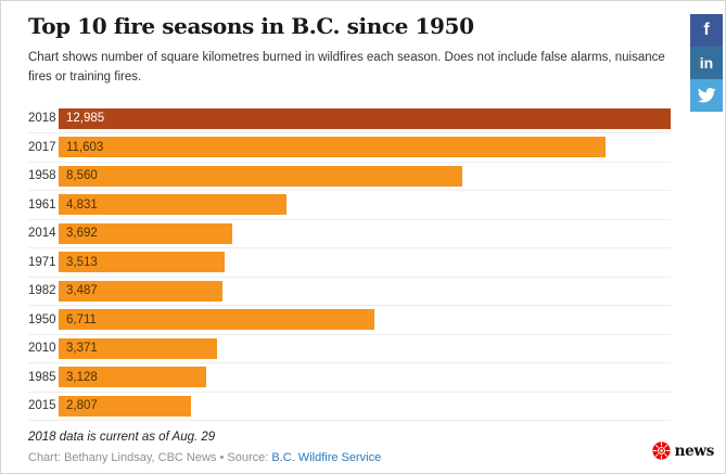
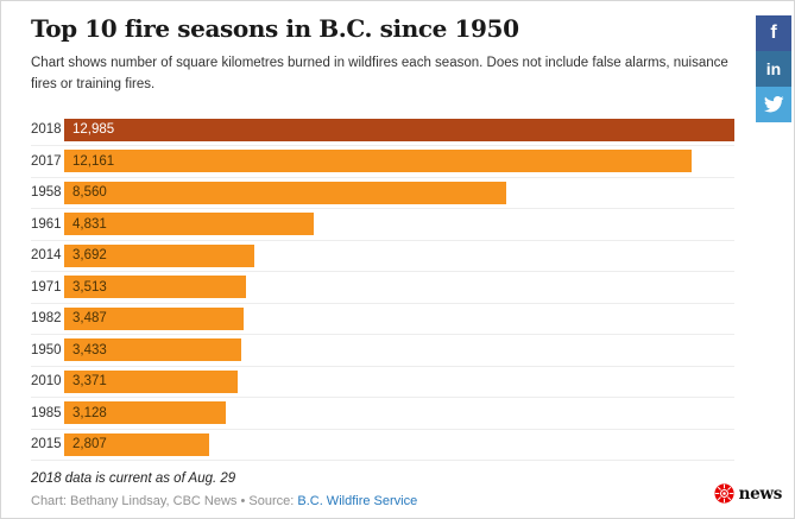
2017: 11,603 -> 12,161
1950: 6,711 -> 3,433
